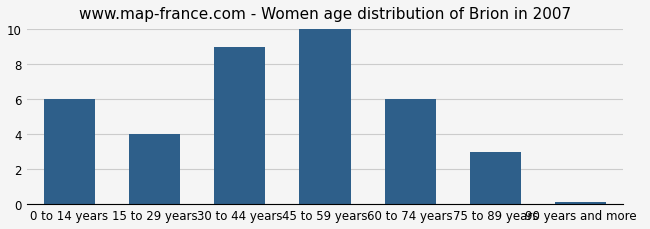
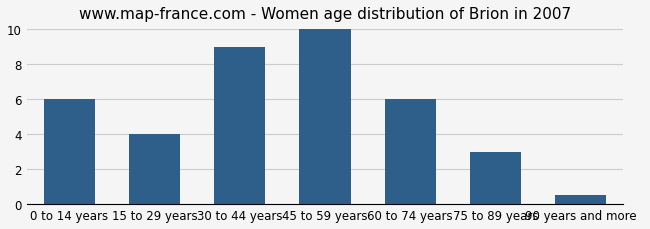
90 years and more: 0.1 -> 0.5
